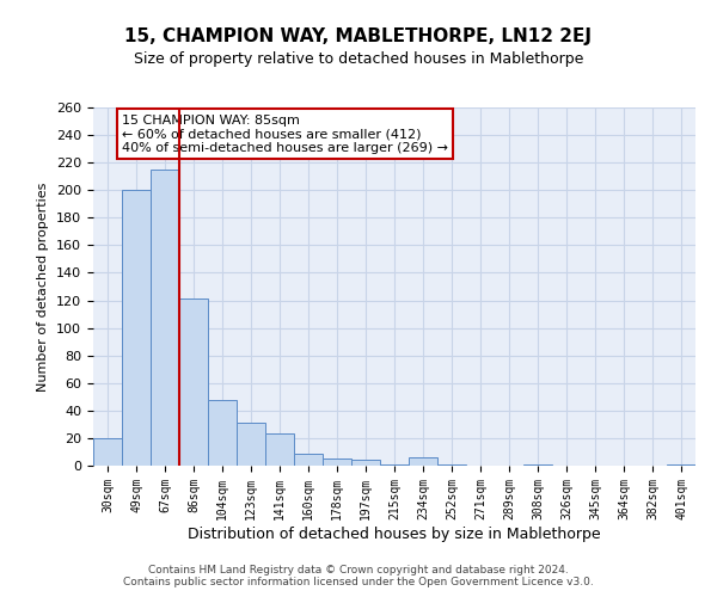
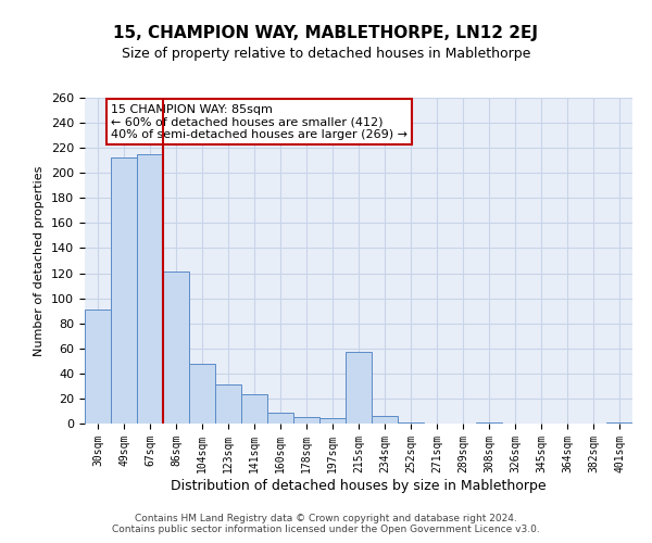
30sqm: 20 -> 91
49sqm: 200 -> 212
215sqm: 1 -> 57
